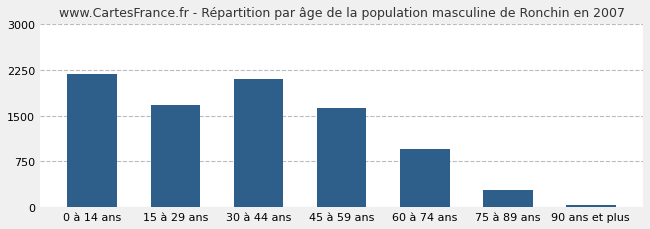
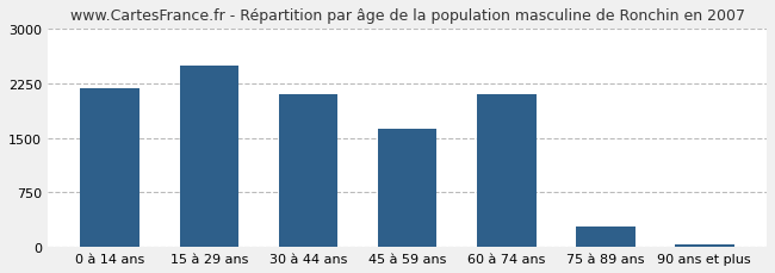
15 à 29 ans: 1670 -> 2500
60 à 74 ans: 950 -> 2100
